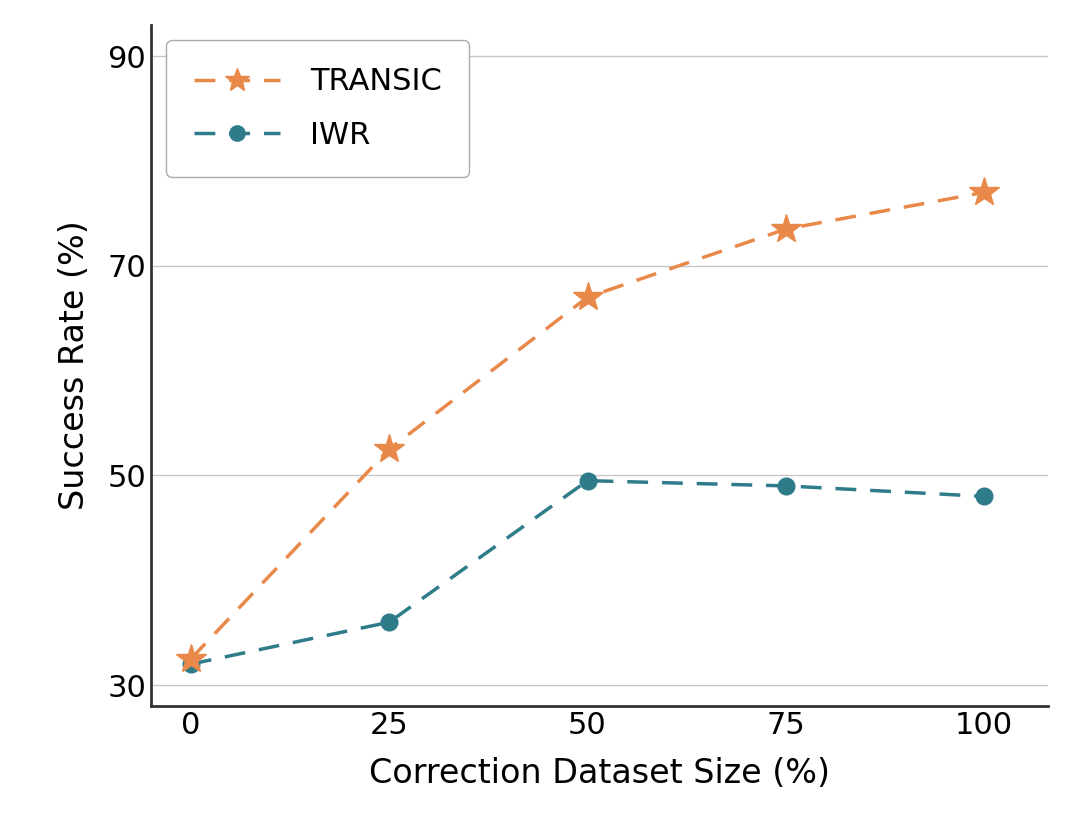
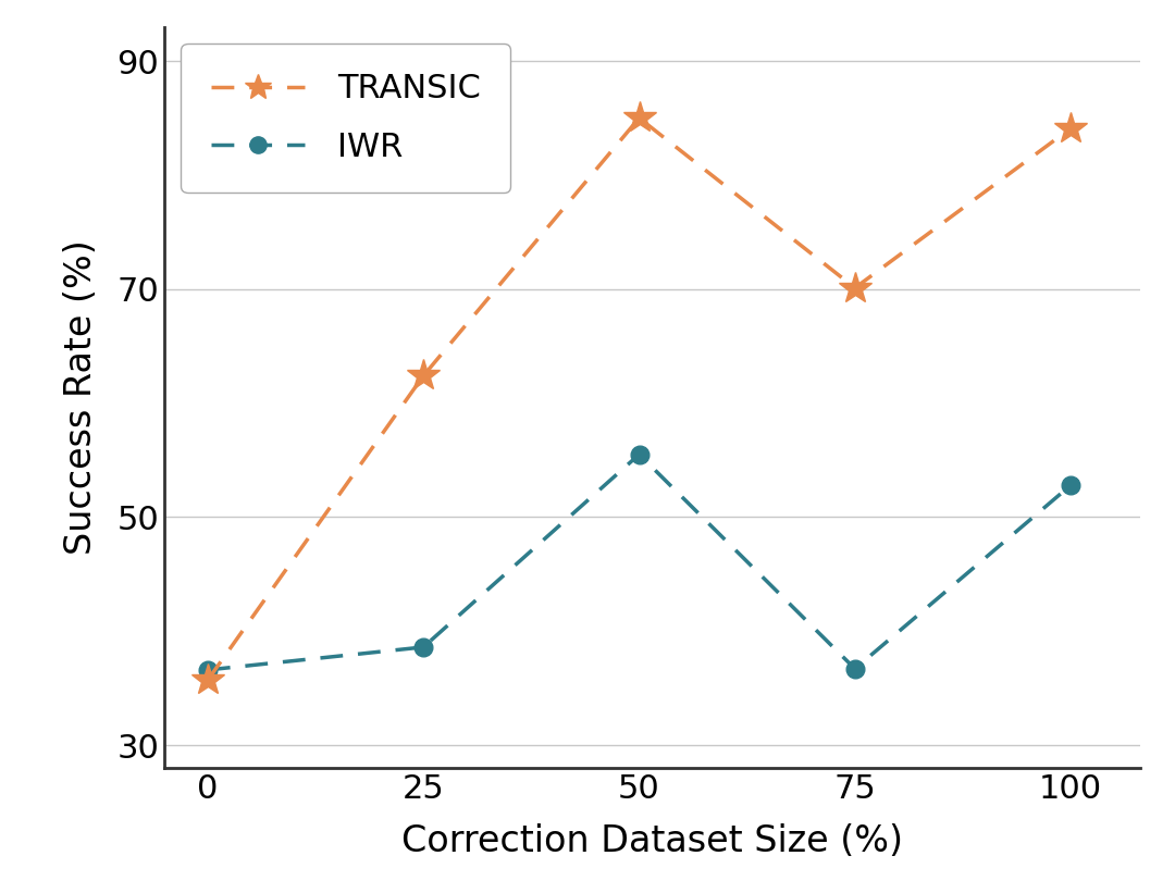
TRANSIC/0: 32.5 -> 35.7
IWR/0: 32.0 -> 36.6
TRANSIC/25: 52.5 -> 62.4
IWR/25: 36.0 -> 38.6
TRANSIC/50: 67.0 -> 85.0
IWR/50: 49.5 -> 55.5
TRANSIC/75: 73.5 -> 70.1
IWR/75: 49.0 -> 36.7
TRANSIC/100: 77.0 -> 84.1
IWR/100: 48.0 -> 52.8
